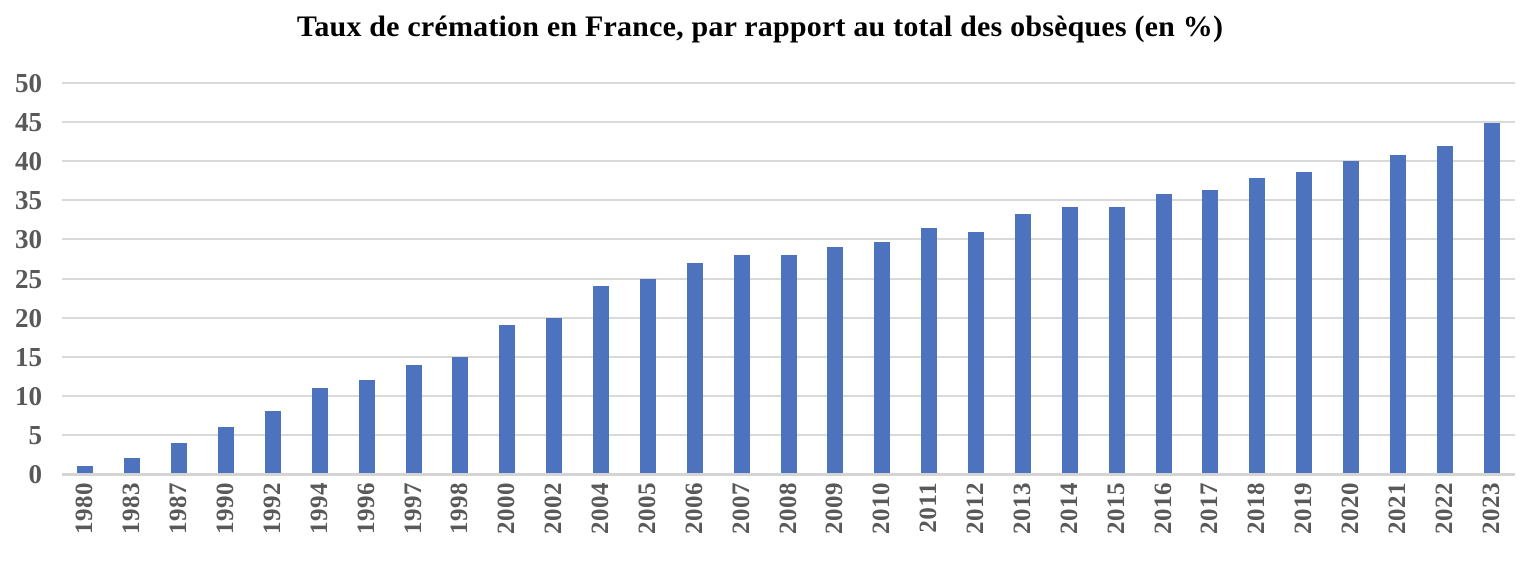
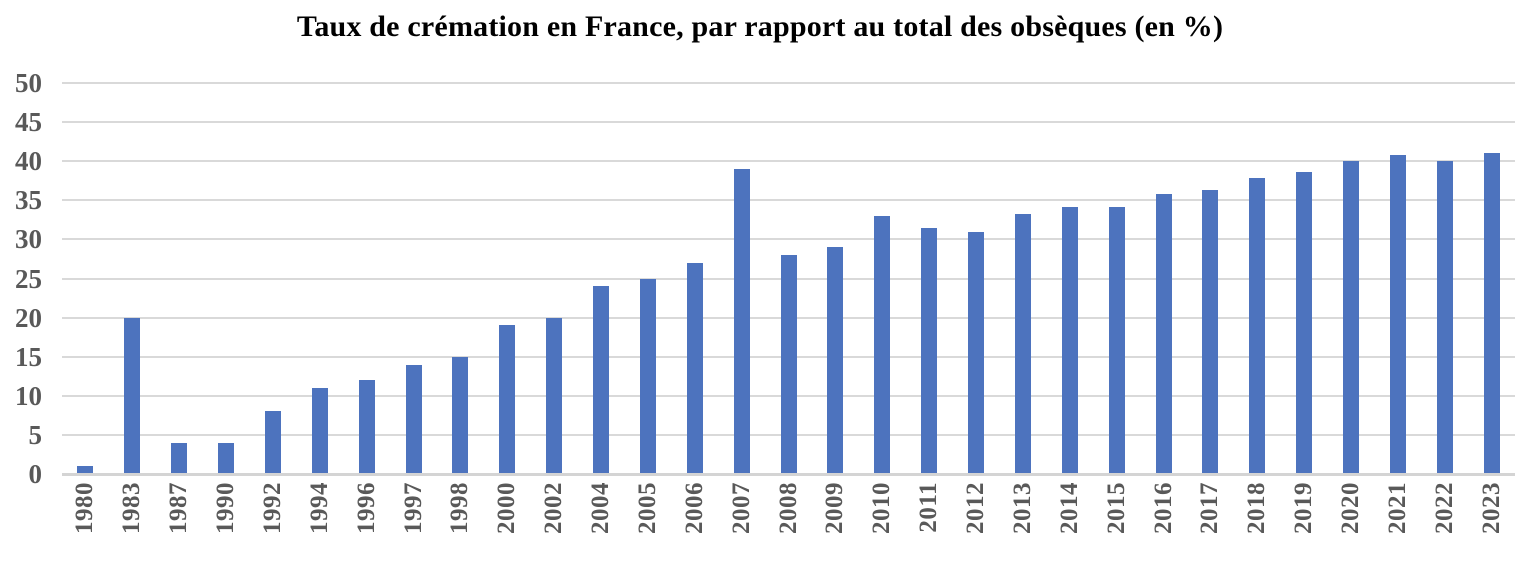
1983: 2 -> 20
1990: 6 -> 4
2007: 28 -> 39
2010: 30 -> 33
2022: 42 -> 40
2023: 45 -> 41
